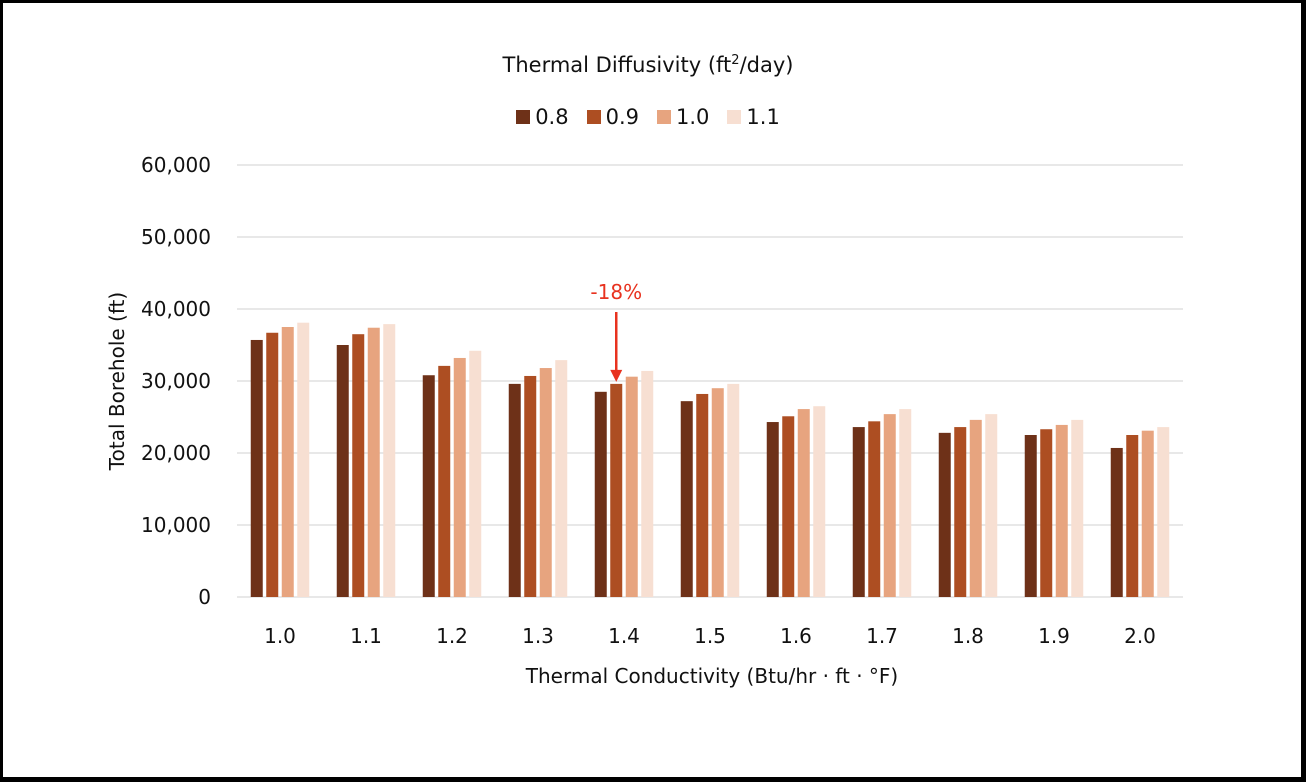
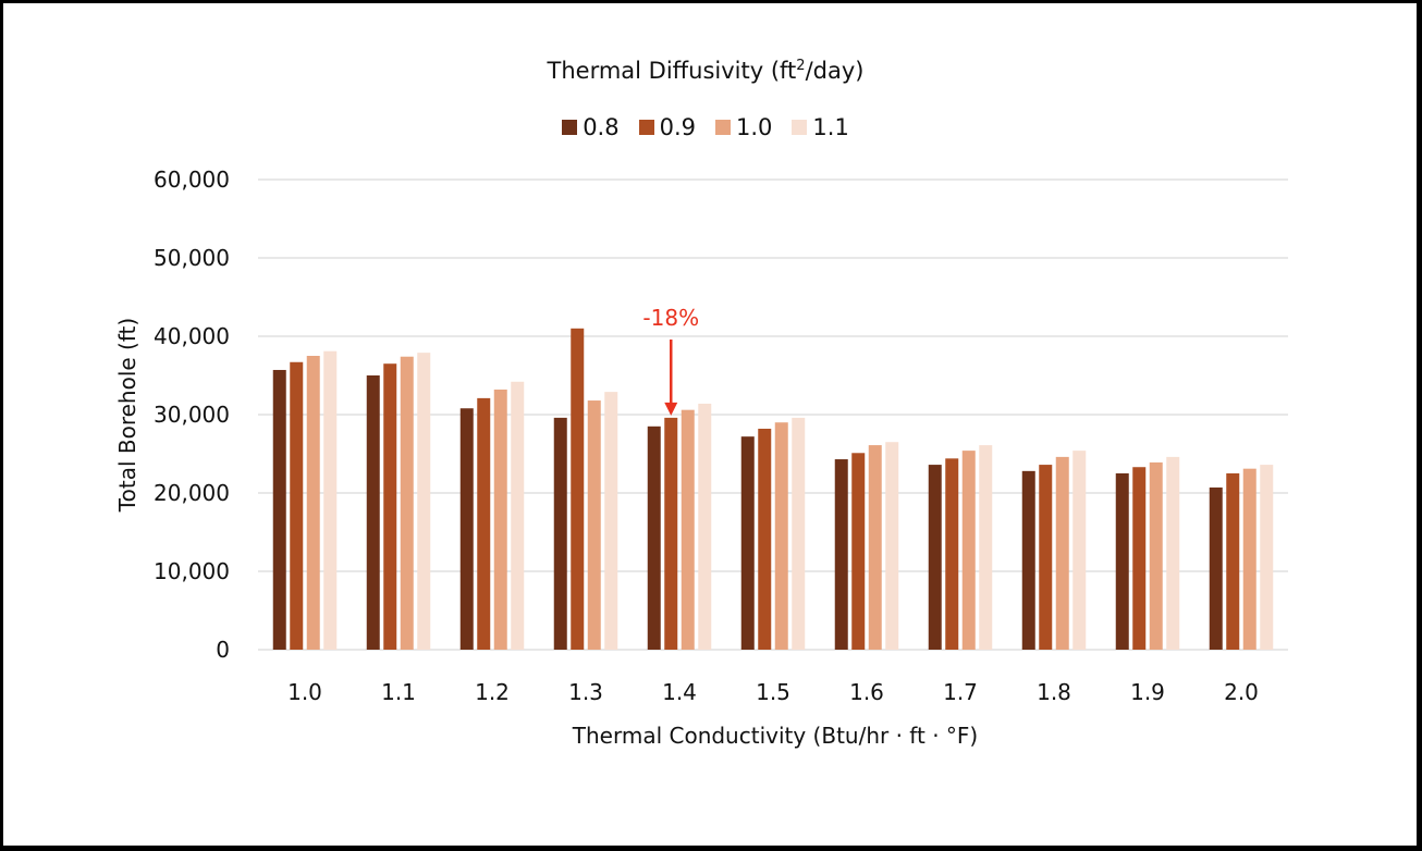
0.9/1.3: 31000 -> 41000
